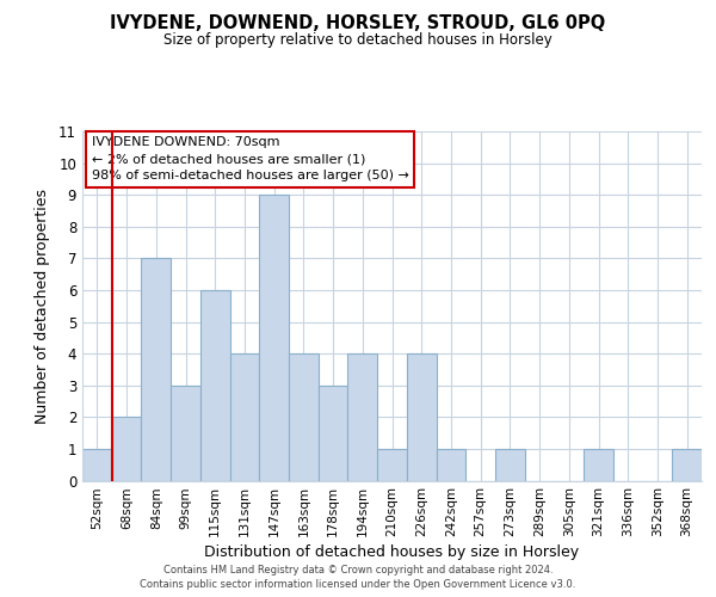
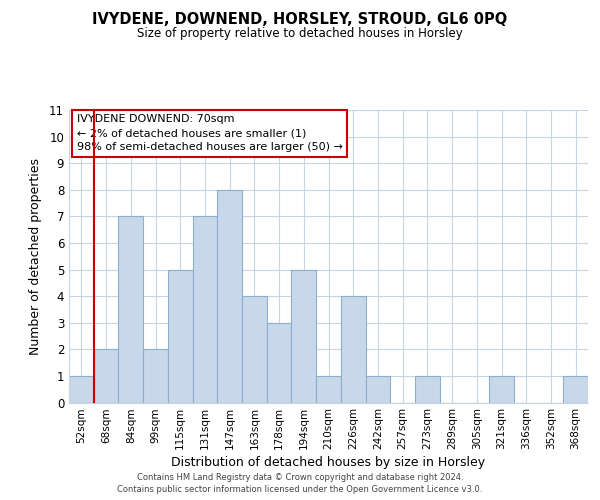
99sqm: 3 -> 2
115sqm: 6 -> 5
131sqm: 4 -> 7
147sqm: 9 -> 8
194sqm: 4 -> 5
